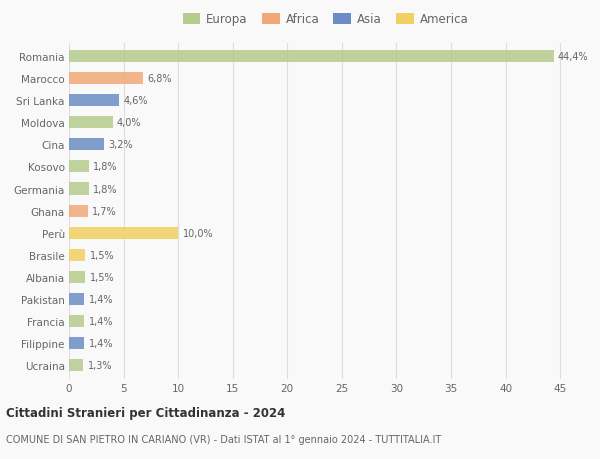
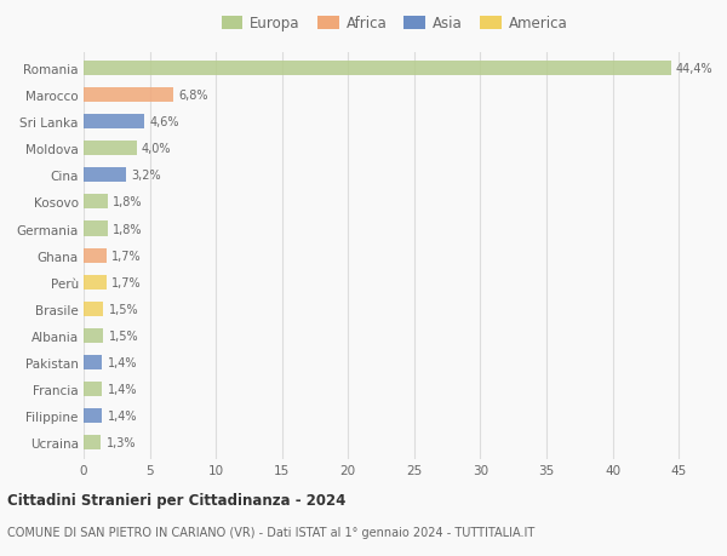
Perù: 10,0% -> 1,7%
